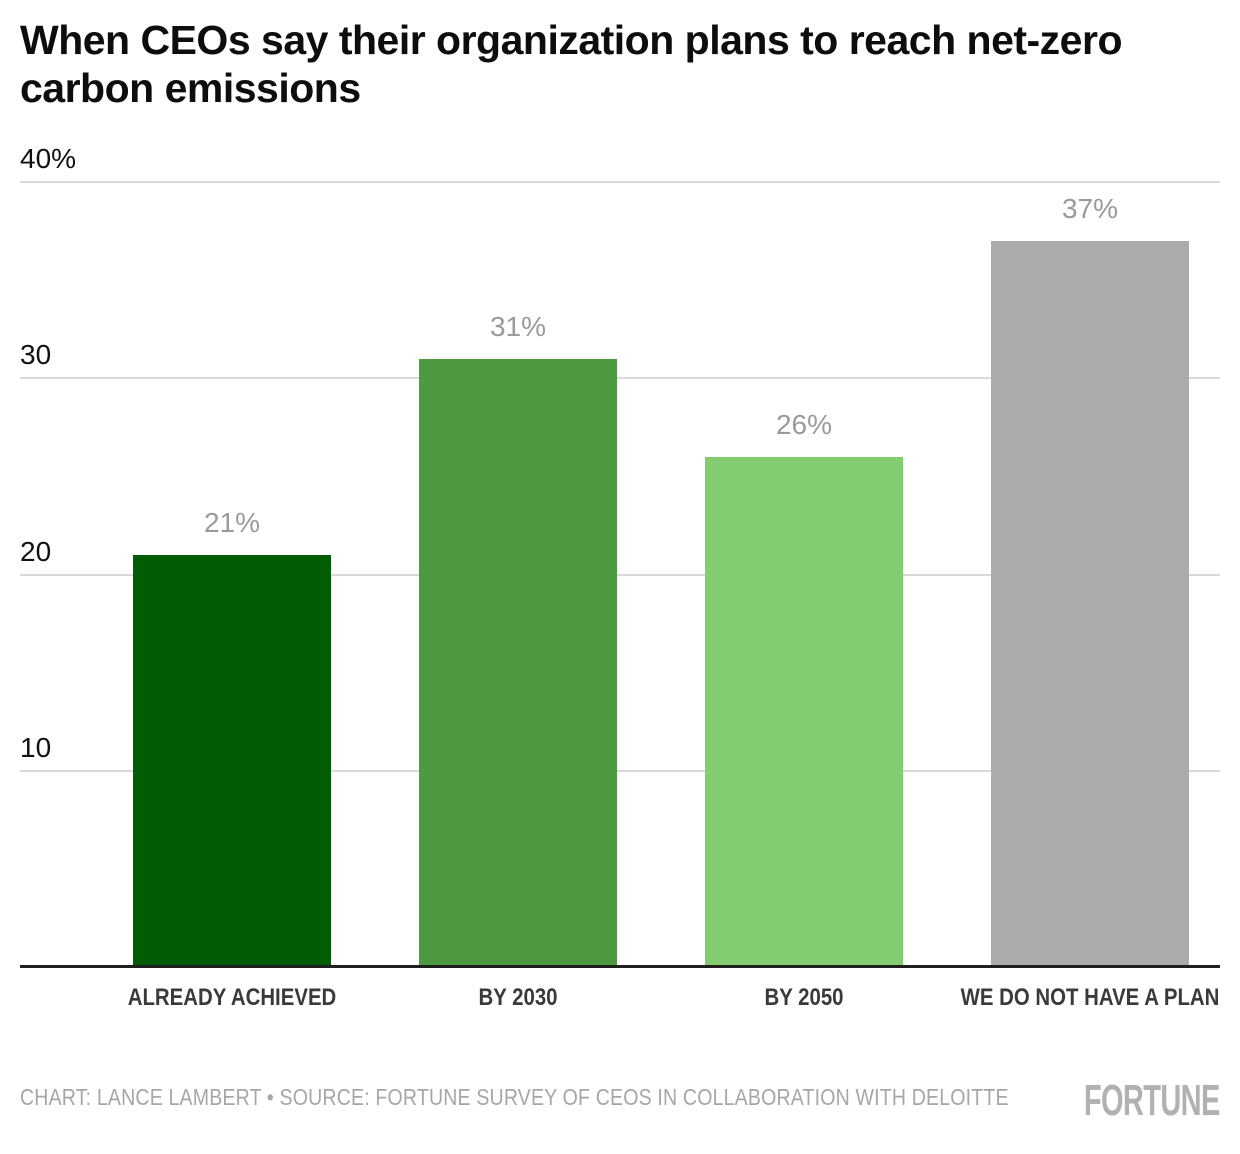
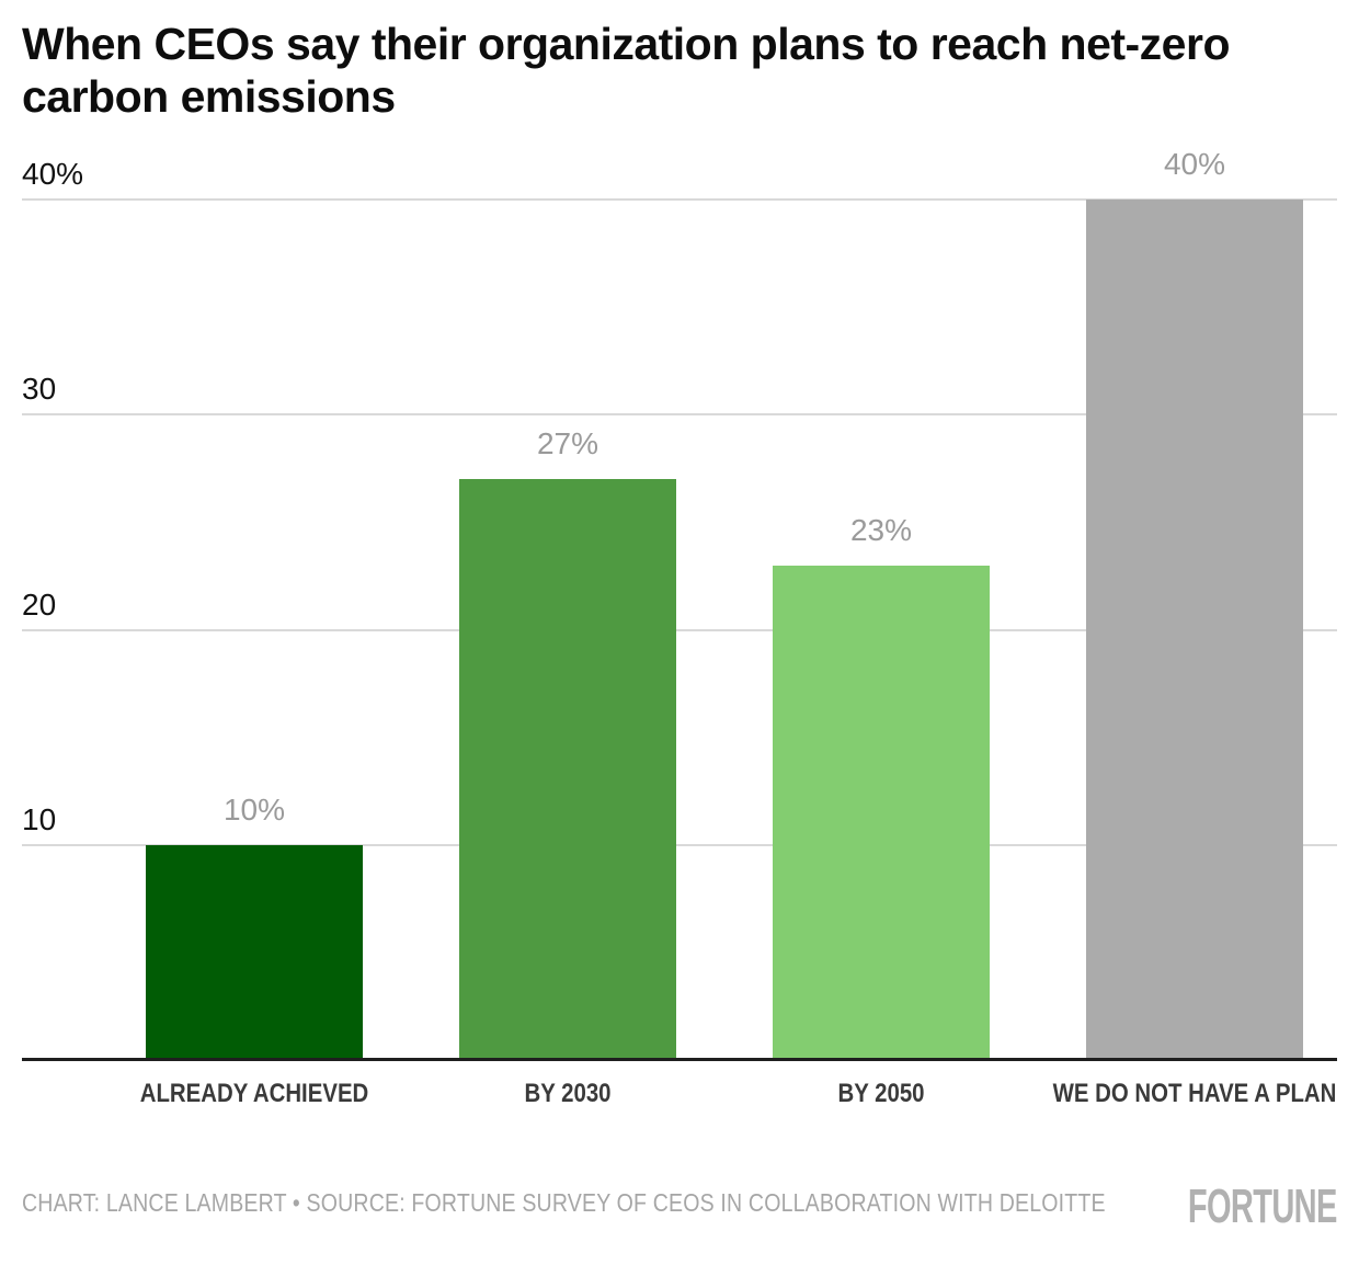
ALREADY ACHIEVED: 21% -> 10%
BY 2030: 31% -> 27%
BY 2050: 26% -> 23%
WE DO NOT HAVE A PLAN: 37% -> 40%
